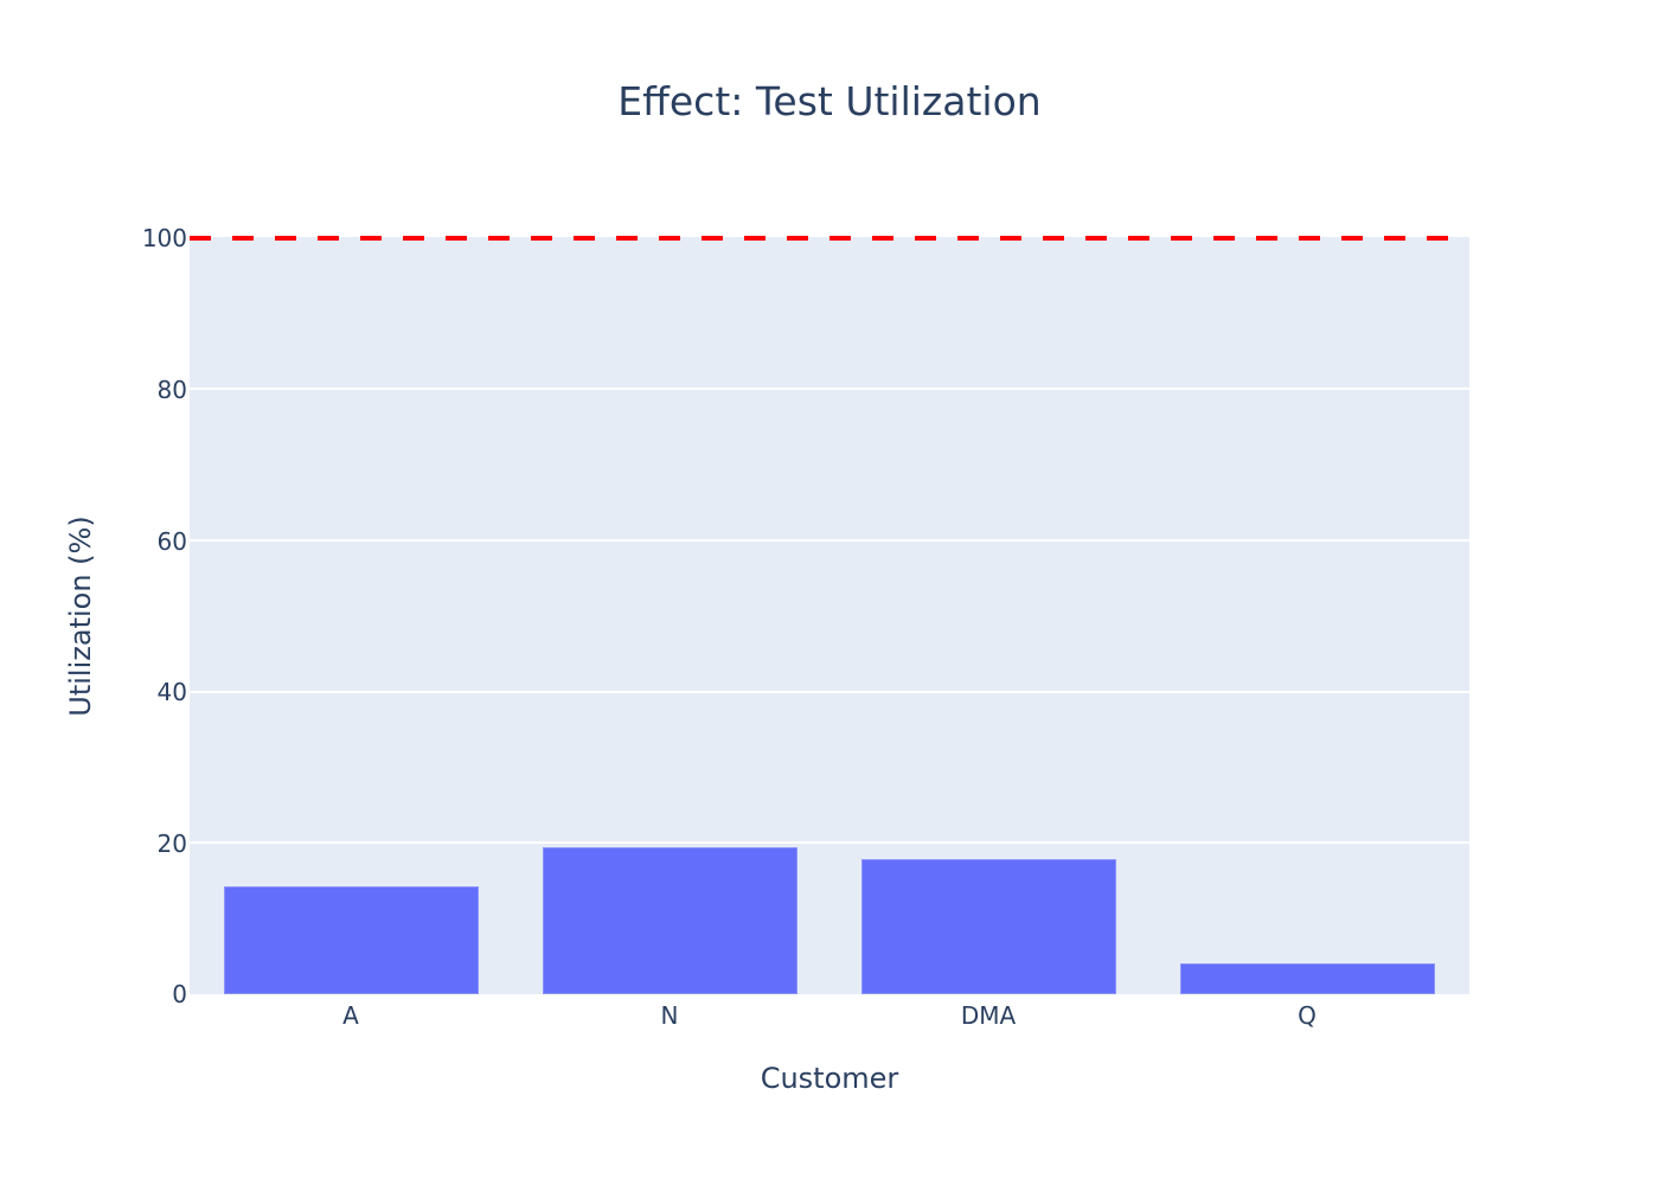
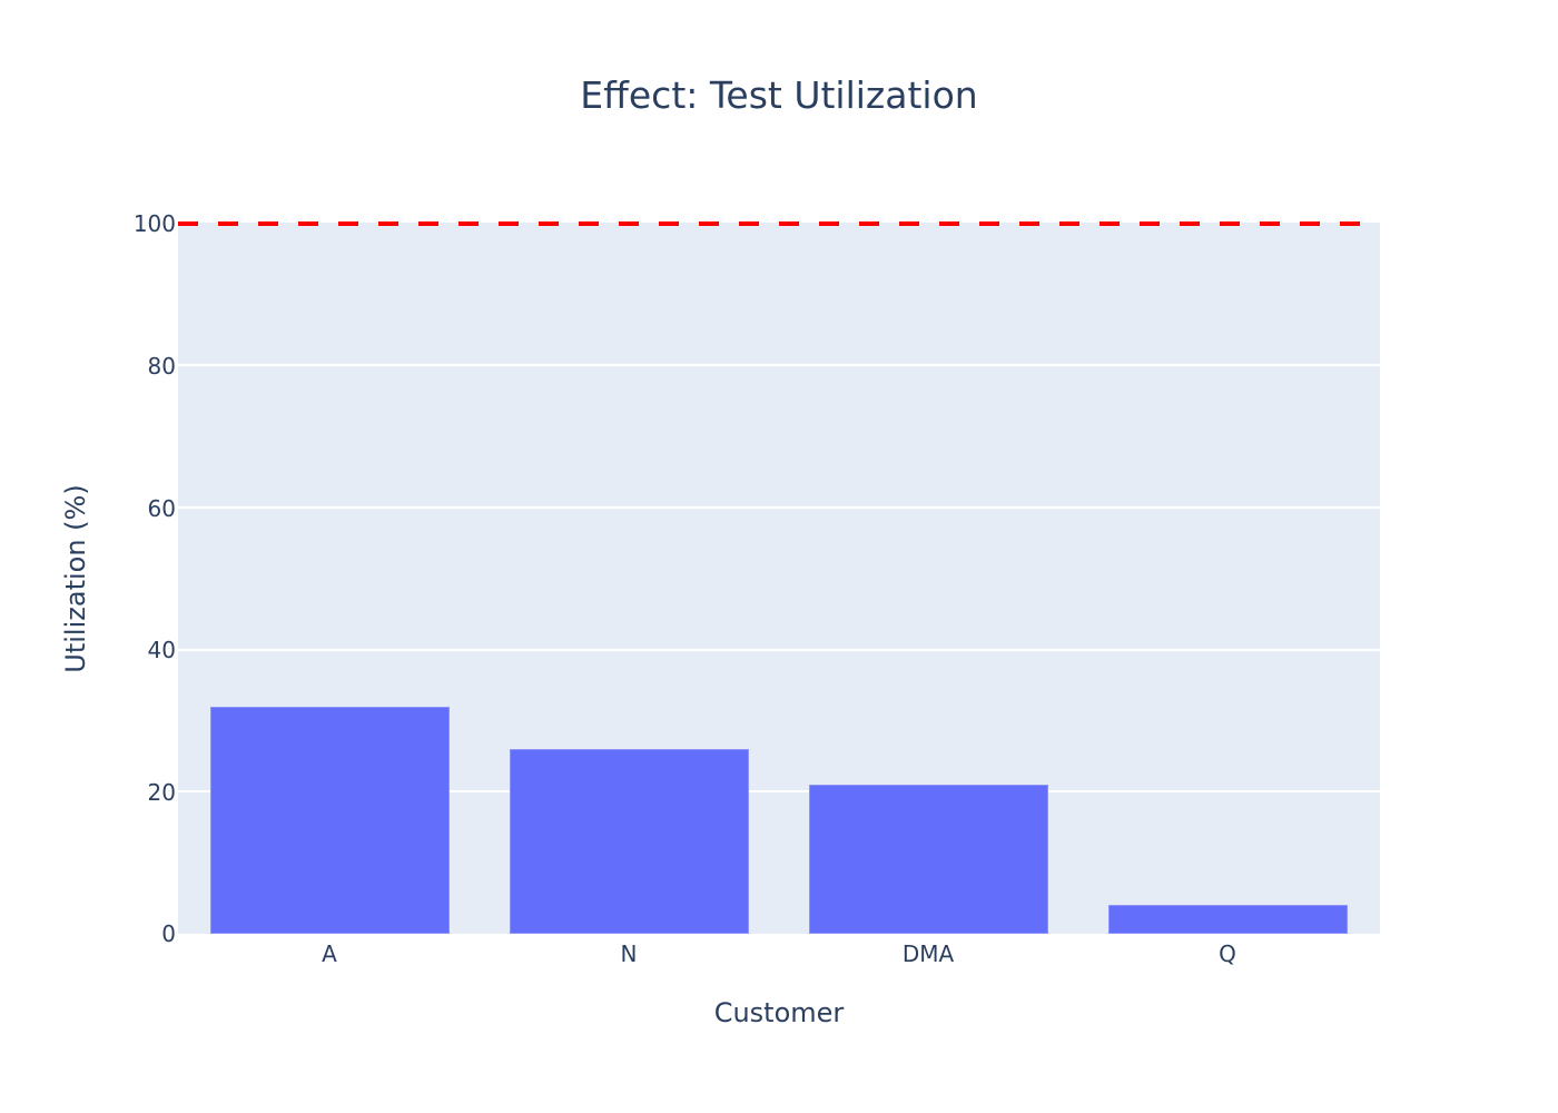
A: 14 -> 32
N: 19 -> 26
DMA: 18 -> 21
